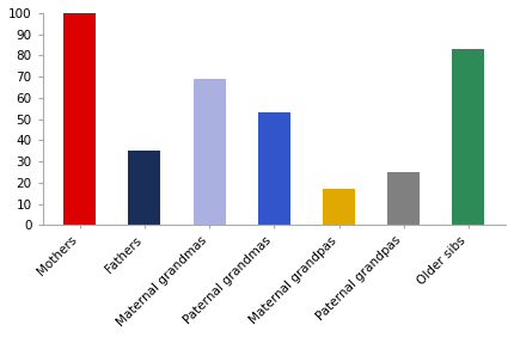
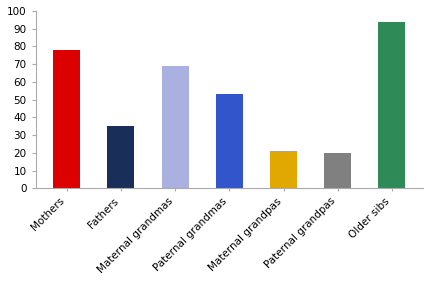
Mothers: 100 -> 78
Maternal grandpas: 17 -> 21
Paternal grandpas: 25 -> 20
Older sibs: 83 -> 94
